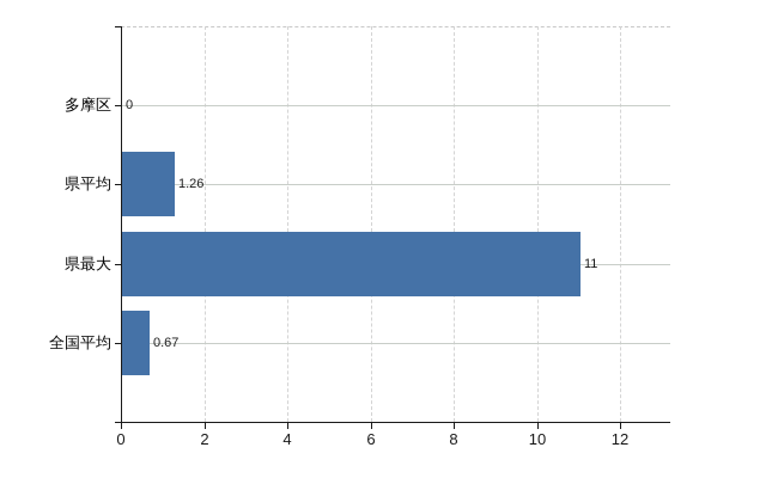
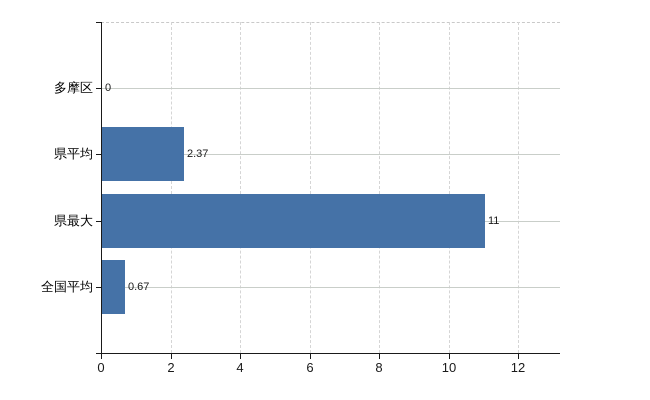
県平均: 1.26 -> 2.37
